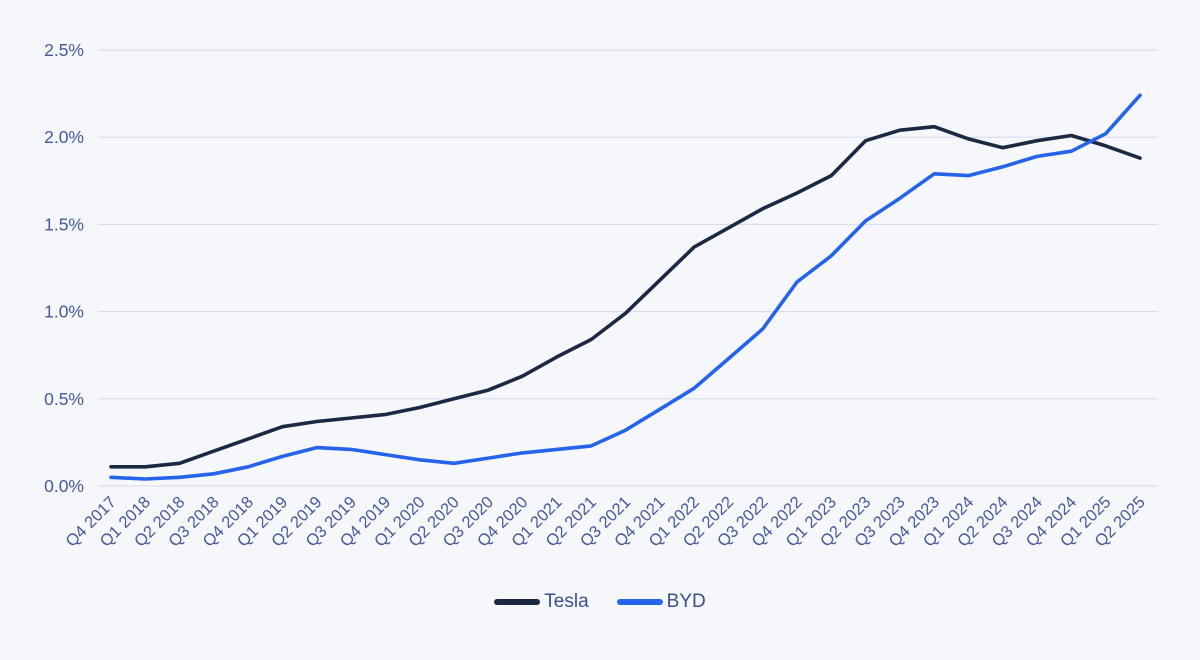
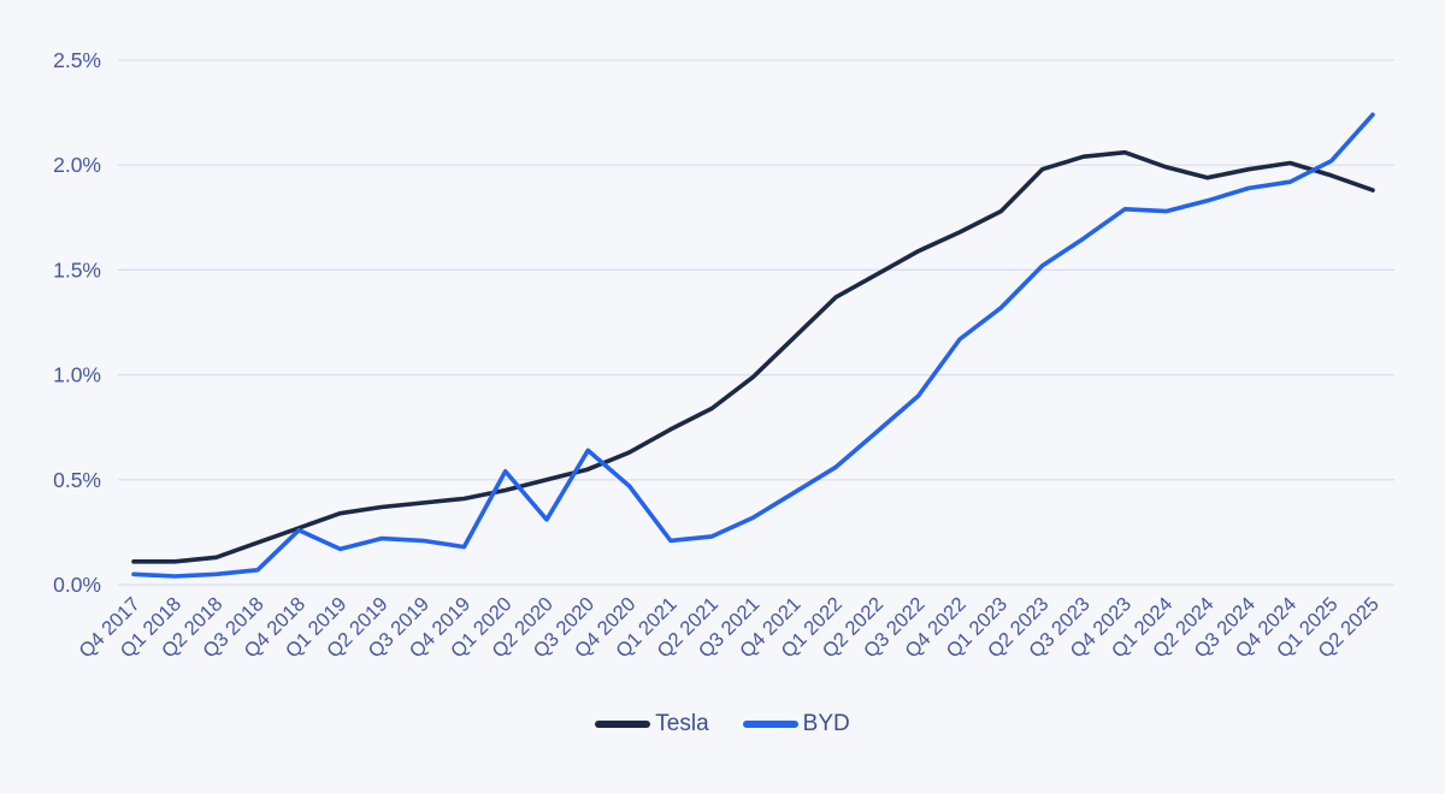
BYD/Q4 2018: 0.11% -> 0.26%
BYD/Q1 2020: 0.15% -> 0.54%
BYD/Q2 2020: 0.13% -> 0.31%
BYD/Q3 2020: 0.16% -> 0.64%
BYD/Q4 2020: 0.19% -> 0.47%
